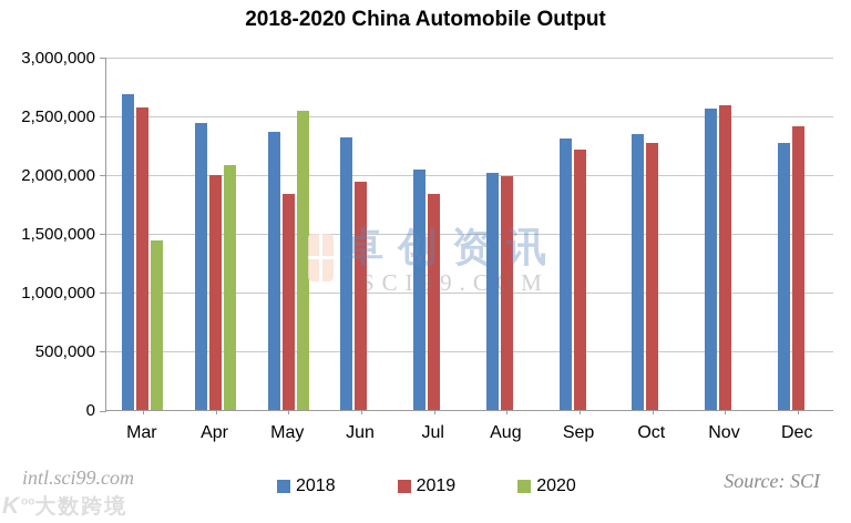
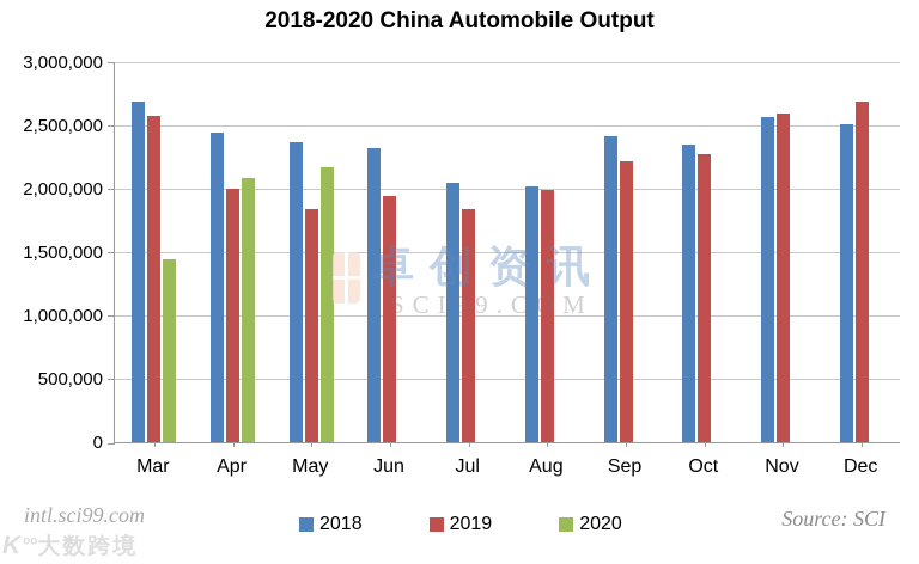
2020/May: 2560000 -> 2180000
2018/Sep: 2320000 -> 2420000
2018/Dec: 2280000 -> 2520000
2019/Dec: 2420000 -> 2700000
